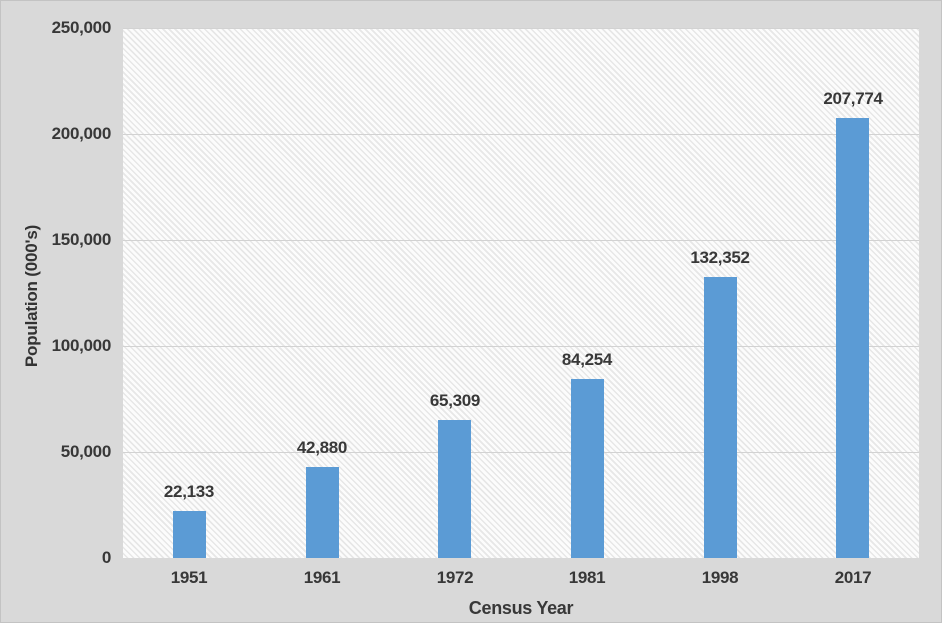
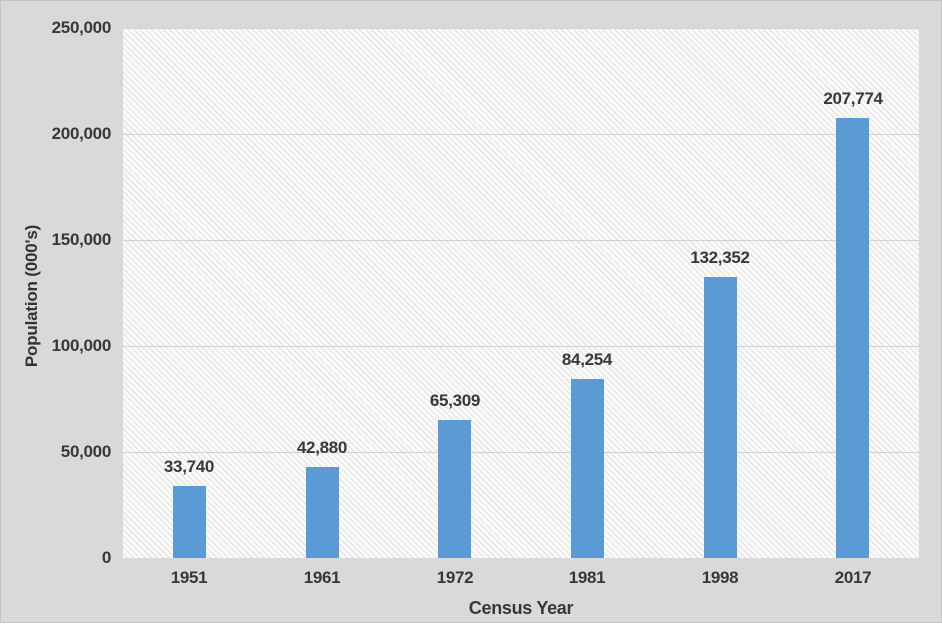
1951: 22,133 -> 33,740
